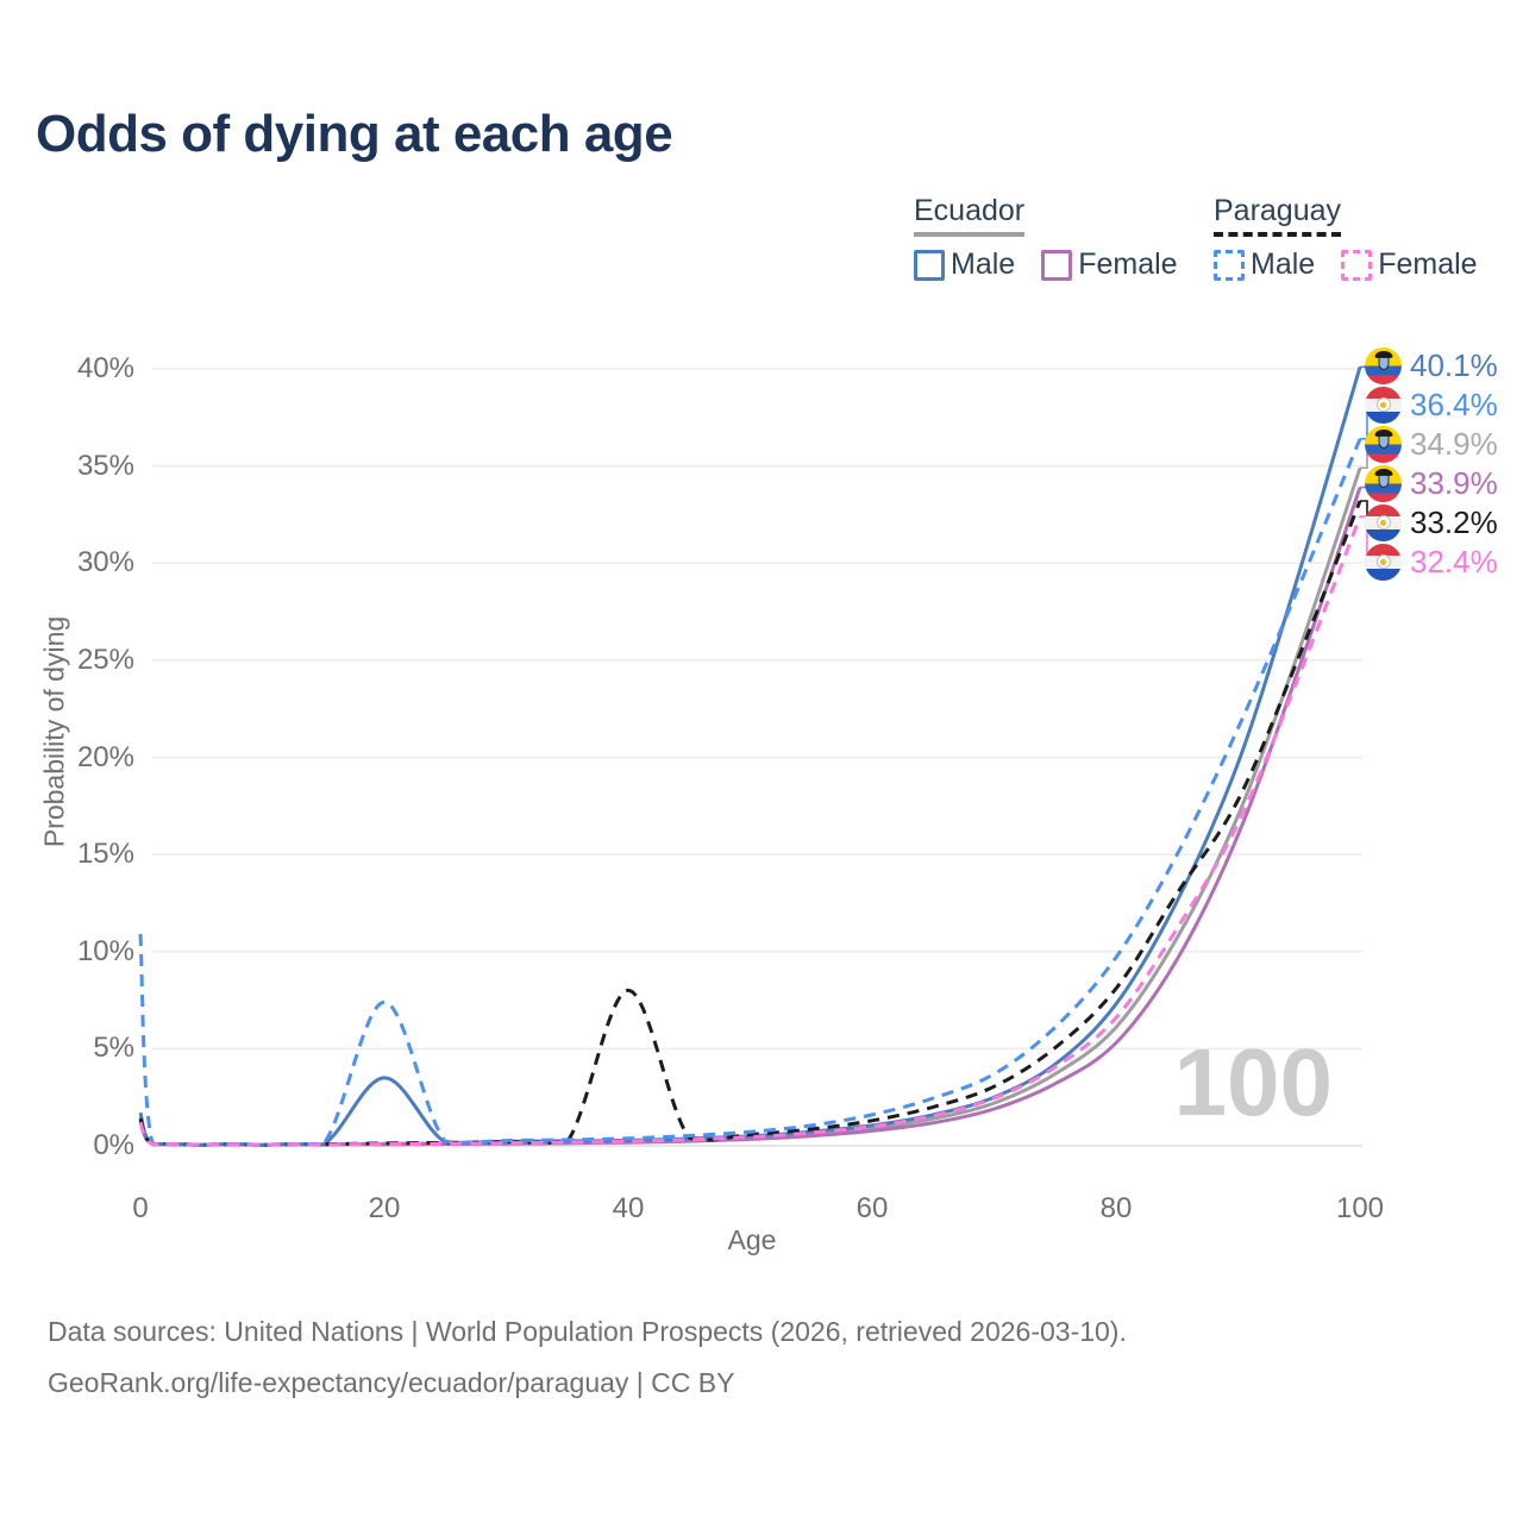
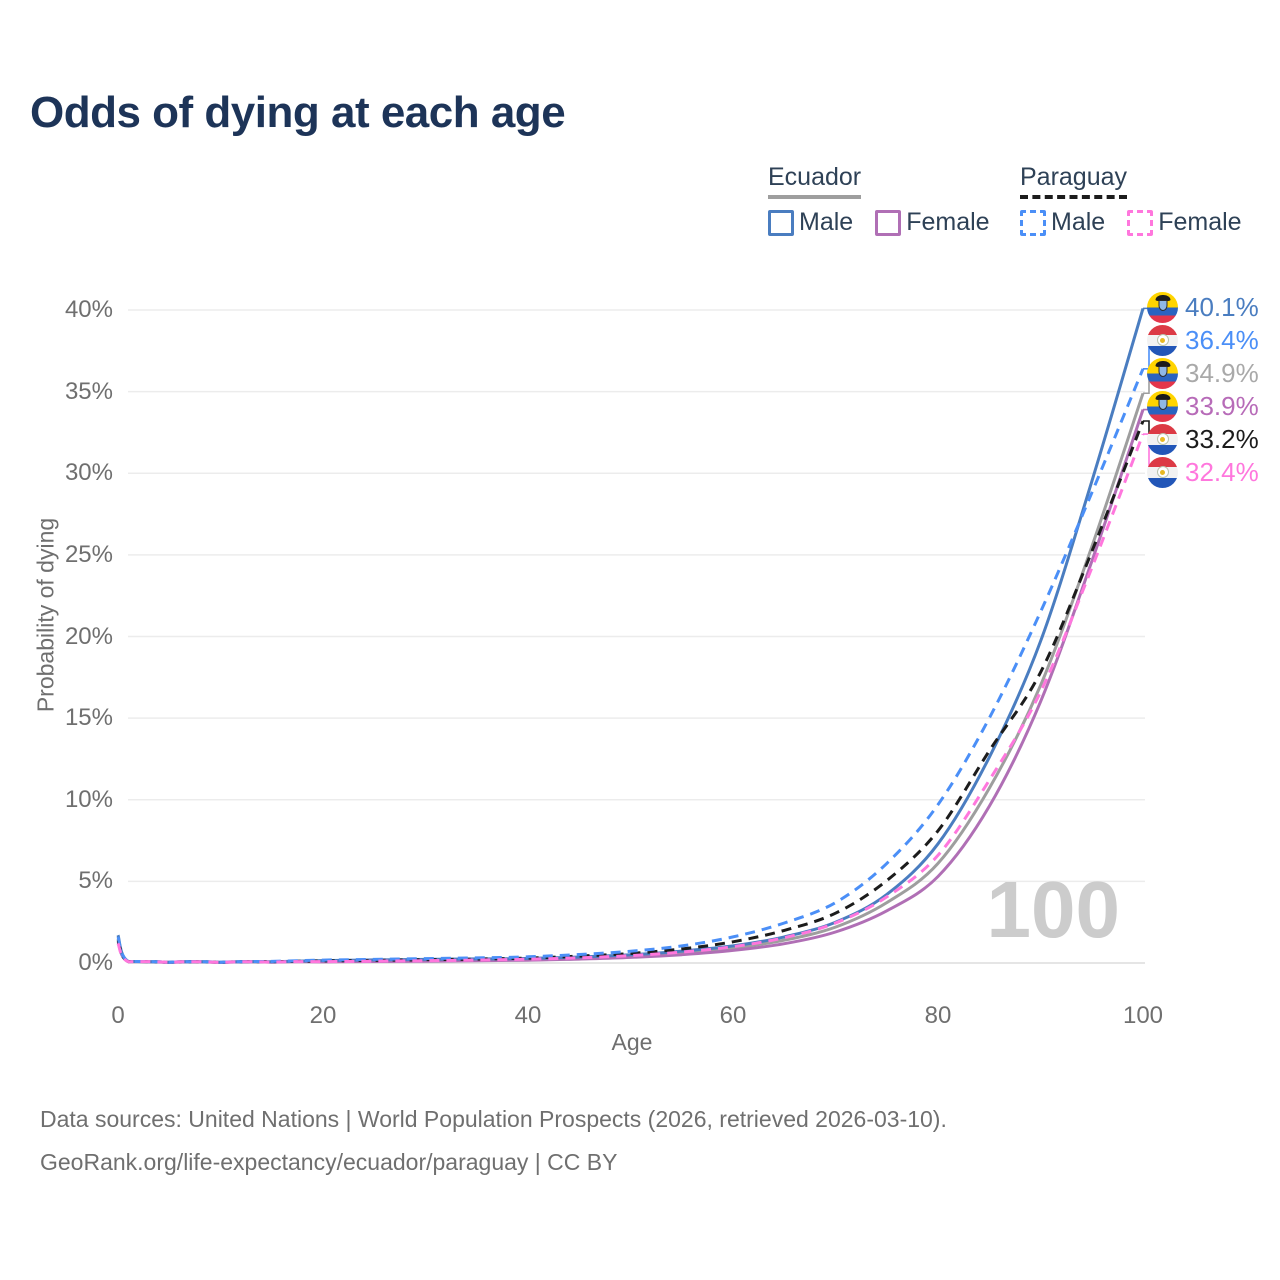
Paraguay Male/0: 10.9% -> 1.6%
Ecuador Male/20: 3.5% -> 0.1%
Paraguay Male/20: 7.4% -> 0.2%
Paraguay/40: 8.0% -> 0.3%
